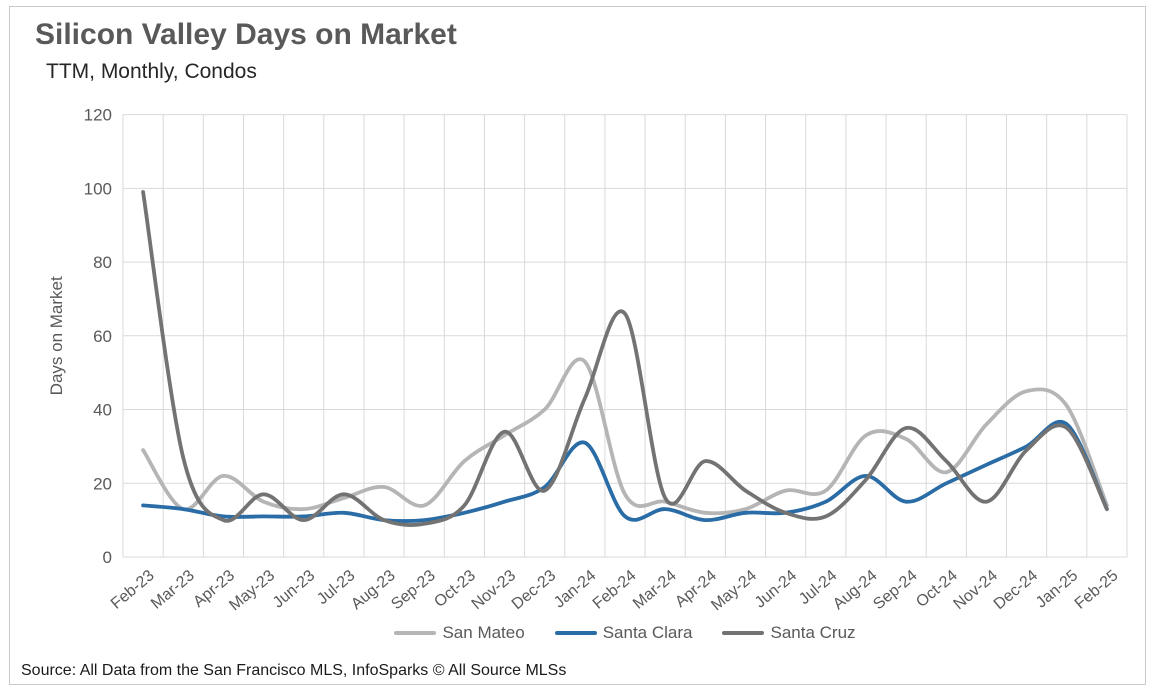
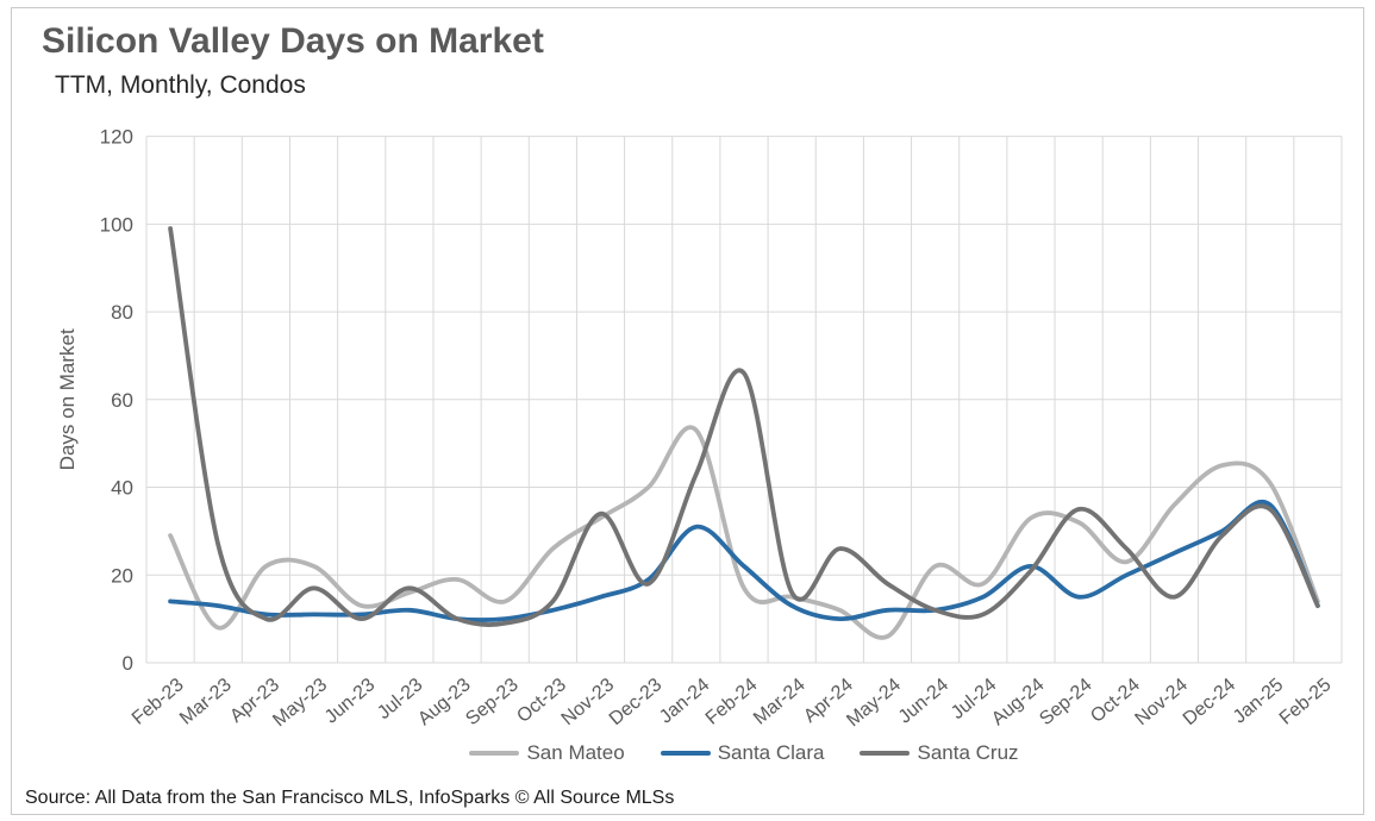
San Mateo/Mar-23: 13 -> 8
San Mateo/May-23: 15 -> 22
Santa Clara/Feb-24: 11 -> 22
San Mateo/May-24: 13 -> 6
San Mateo/Jun-24: 18 -> 22
